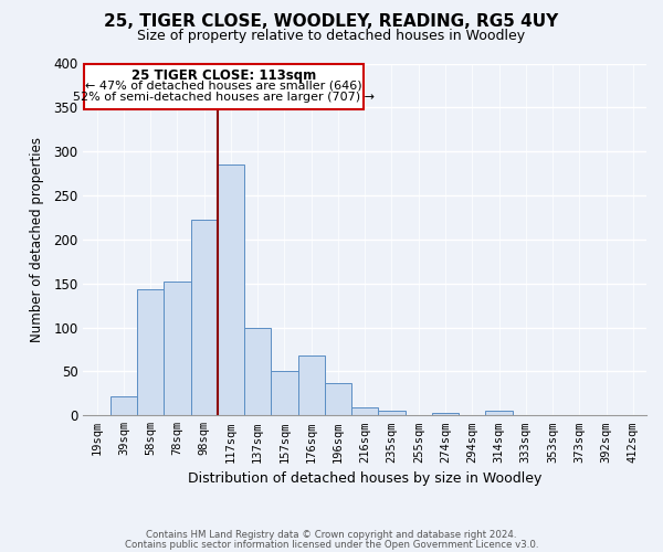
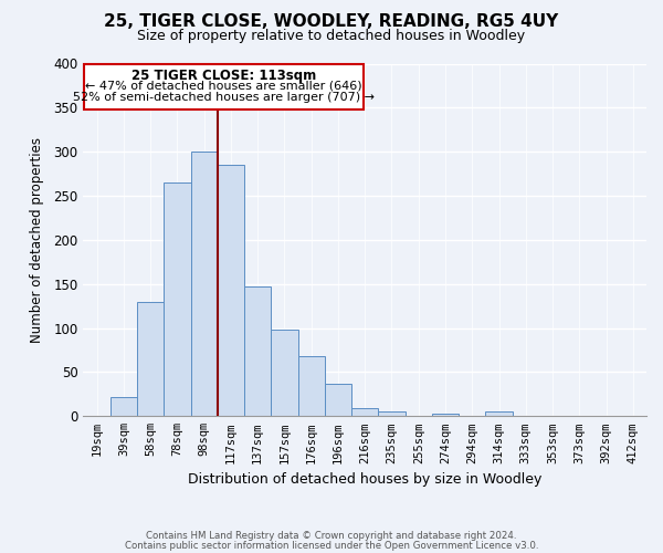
58sqm: 144 -> 130
78sqm: 152 -> 265
98sqm: 222 -> 300
137sqm: 100 -> 147
157sqm: 50 -> 98
